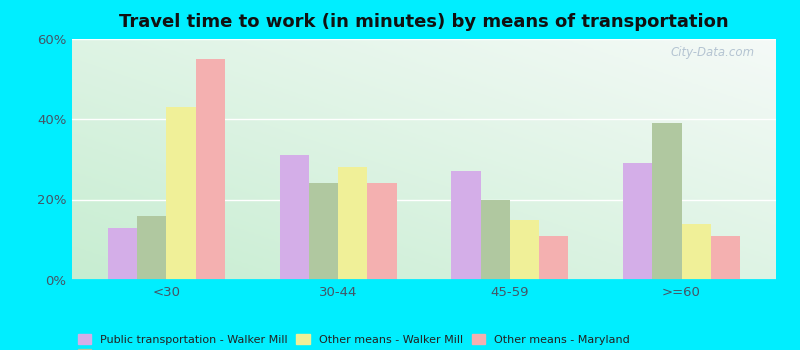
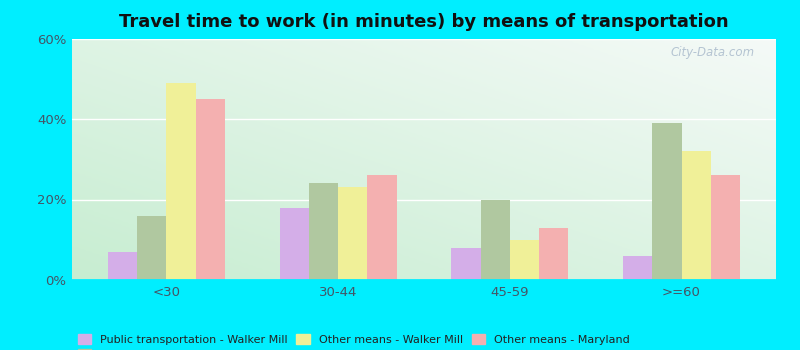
Public transportation - Walker Mill/<30: 13% -> 7%
Other means - Walker Mill/<30: 43% -> 49%
Other means - Maryland/<30: 55% -> 45%
Public transportation - Walker Mill/30-44: 31% -> 18%
Other means - Walker Mill/30-44: 28% -> 23%
Other means - Maryland/30-44: 24% -> 26%
Public transportation - Walker Mill/45-59: 27% -> 8%
Other means - Walker Mill/45-59: 15% -> 10%
Other means - Maryland/45-59: 11% -> 13%
Public transportation - Walker Mill/>=60: 29% -> 6%
Other means - Walker Mill/>=60: 14% -> 32%
Other means - Maryland/>=60: 11% -> 26%
